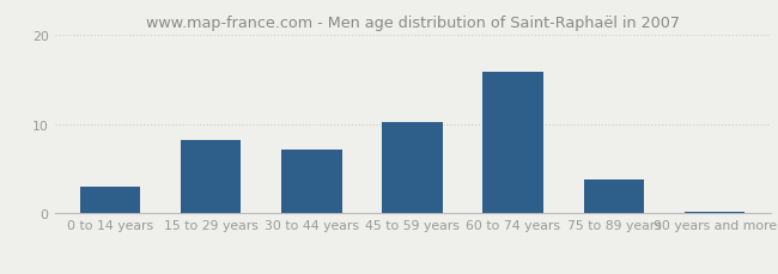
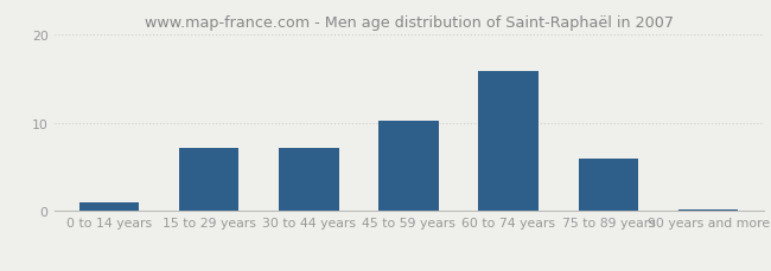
0 to 14 years: 3.0 -> 1.0
15 to 29 years: 8.2 -> 7.2
75 to 89 years: 3.8 -> 6.0
